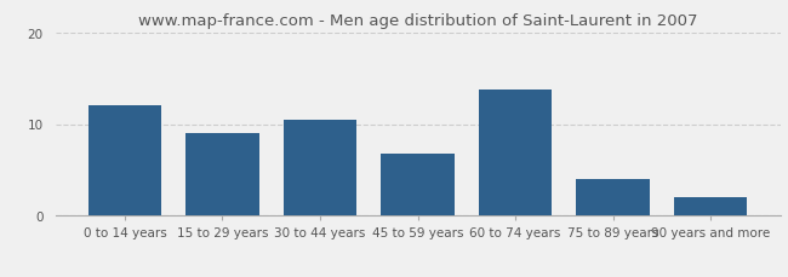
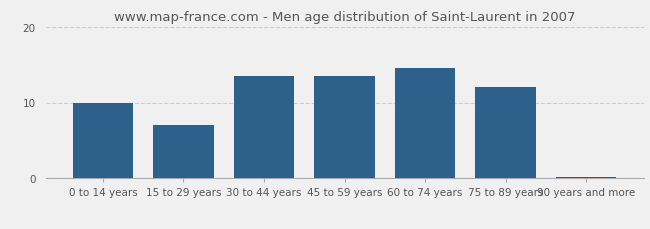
0 to 14 years: 12.0 -> 10.0
15 to 29 years: 9.0 -> 7.0
30 to 44 years: 10.4 -> 13.5
45 to 59 years: 6.8 -> 13.5
60 to 74 years: 13.8 -> 14.5
75 to 89 years: 4.0 -> 12.0
90 years and more: 2.0 -> 0.2
